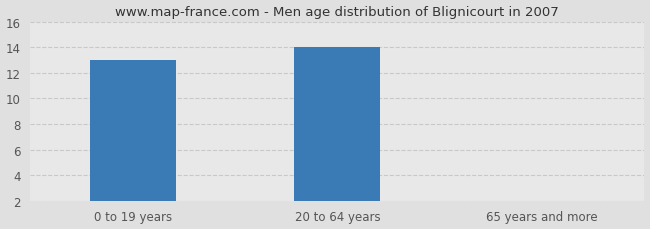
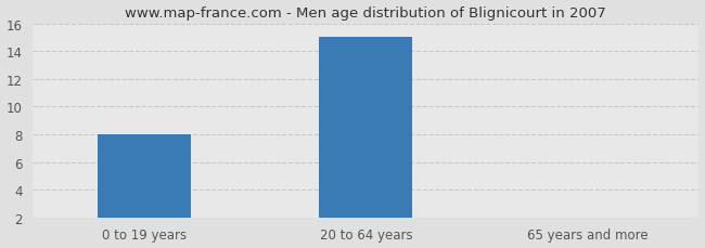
0 to 19 years: 13 -> 8
20 to 64 years: 14 -> 15
